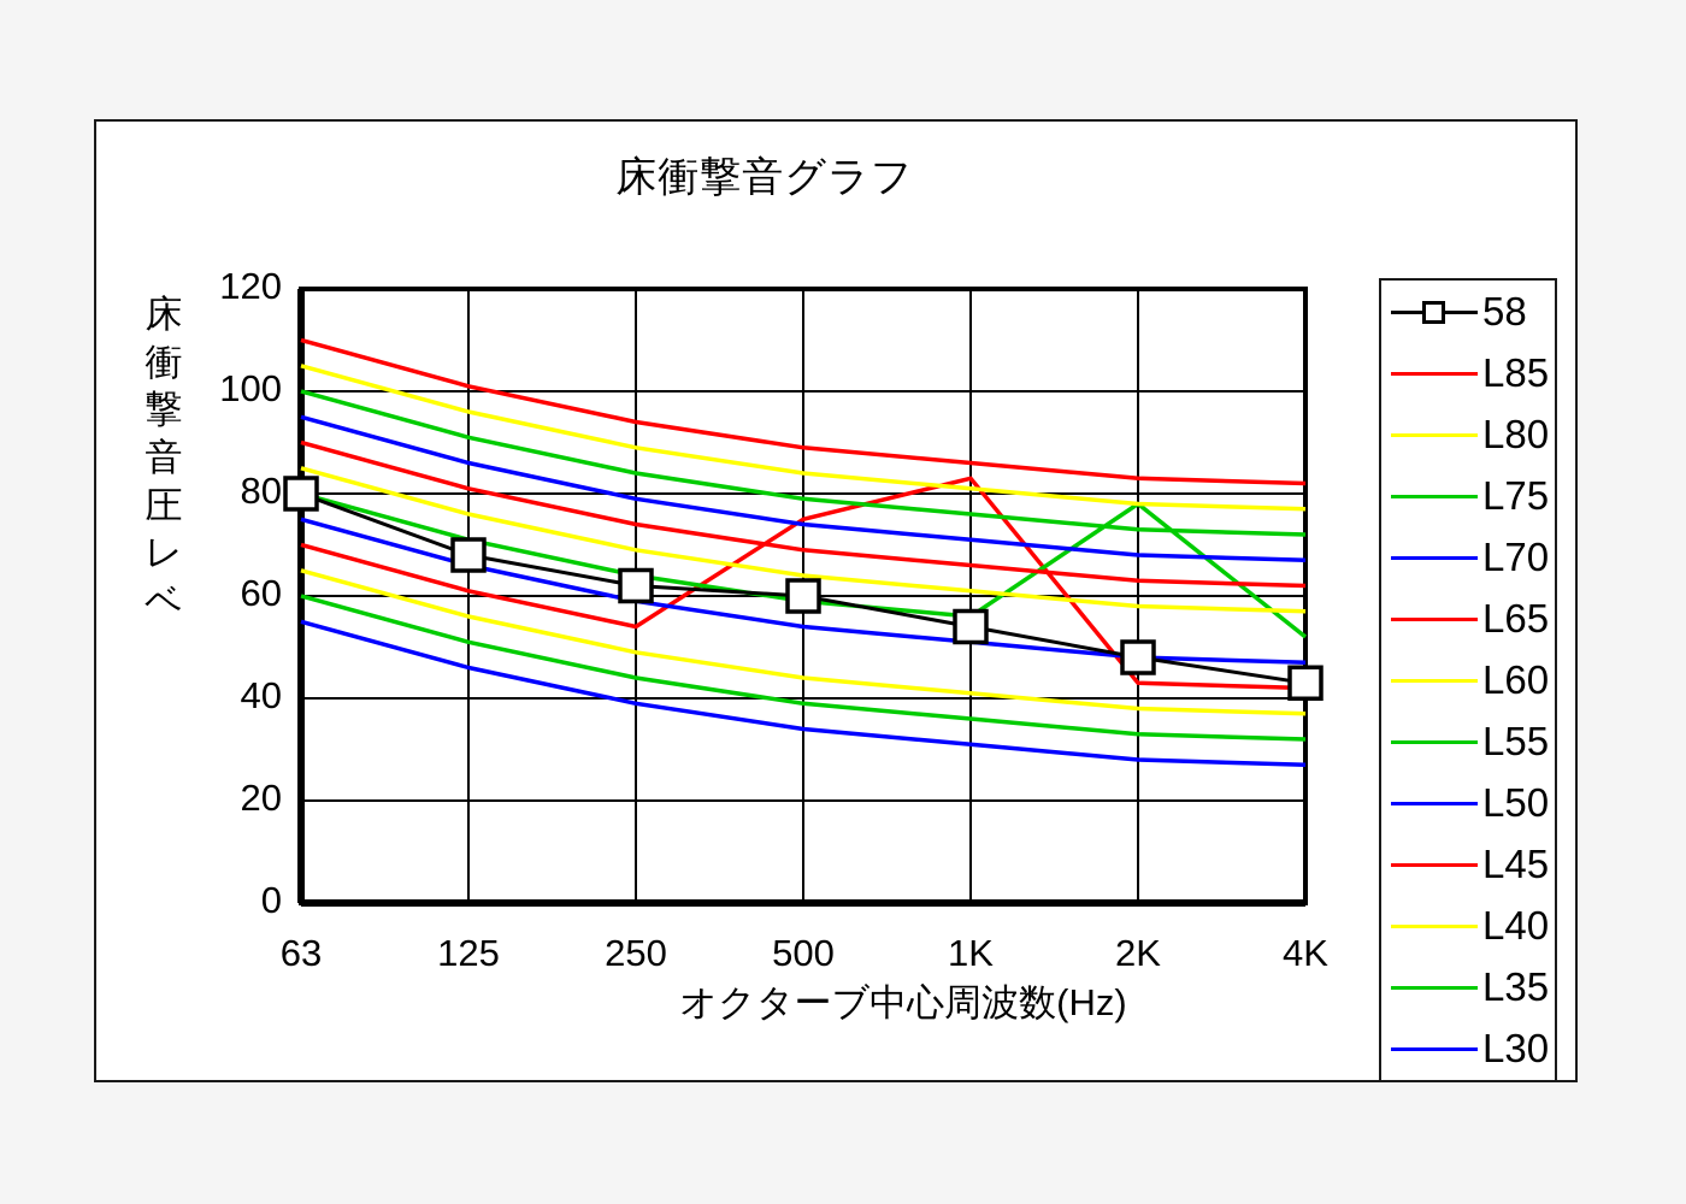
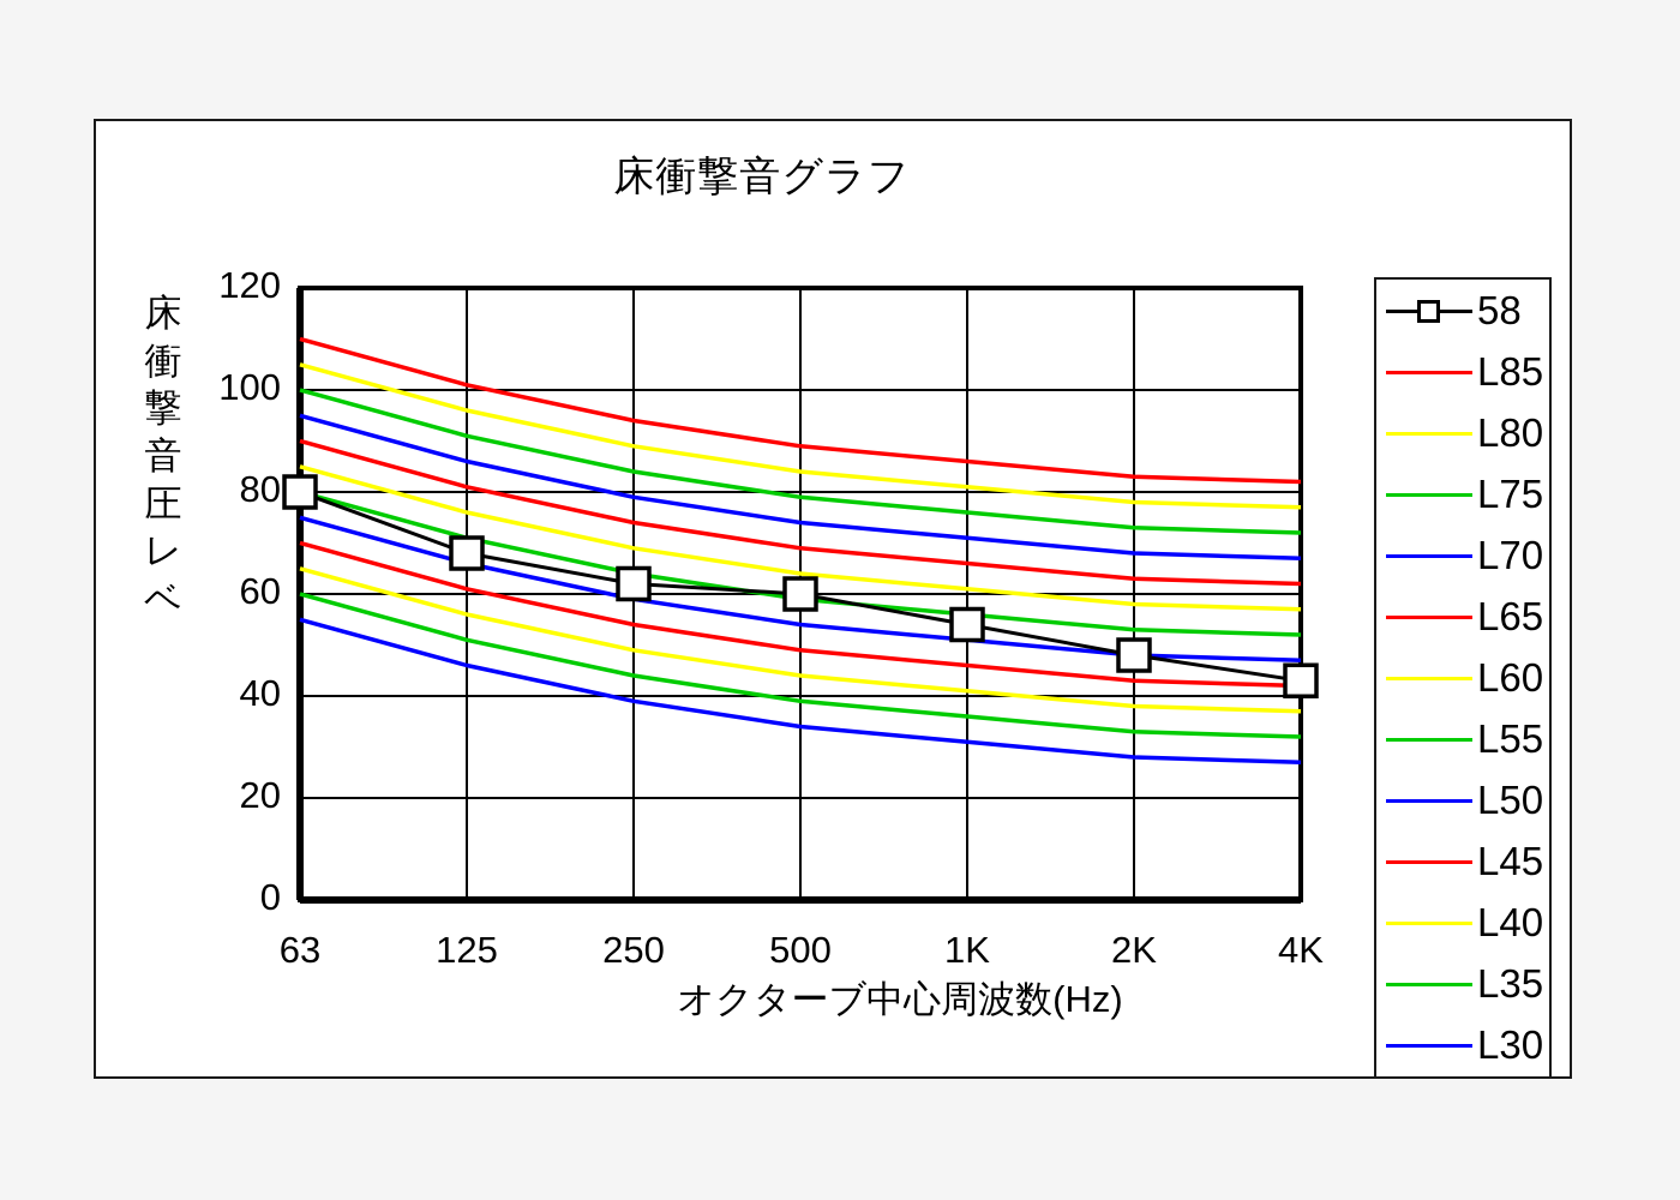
L45/500: 75 -> 49
L45/1K: 83 -> 46
L55/2K: 78 -> 53
